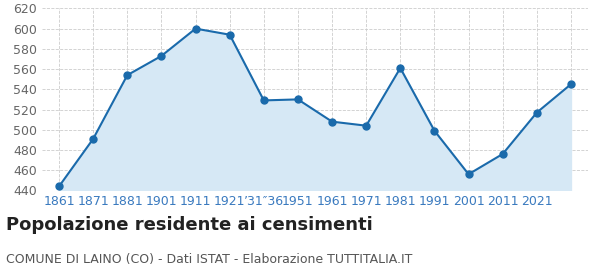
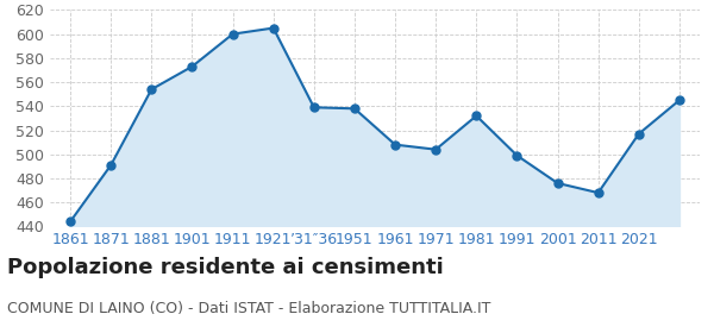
1921: 594 -> 605
’31″36: 529 -> 539
1951: 530 -> 538
1981: 561 -> 532
2001: 456 -> 476
2011: 476 -> 468
